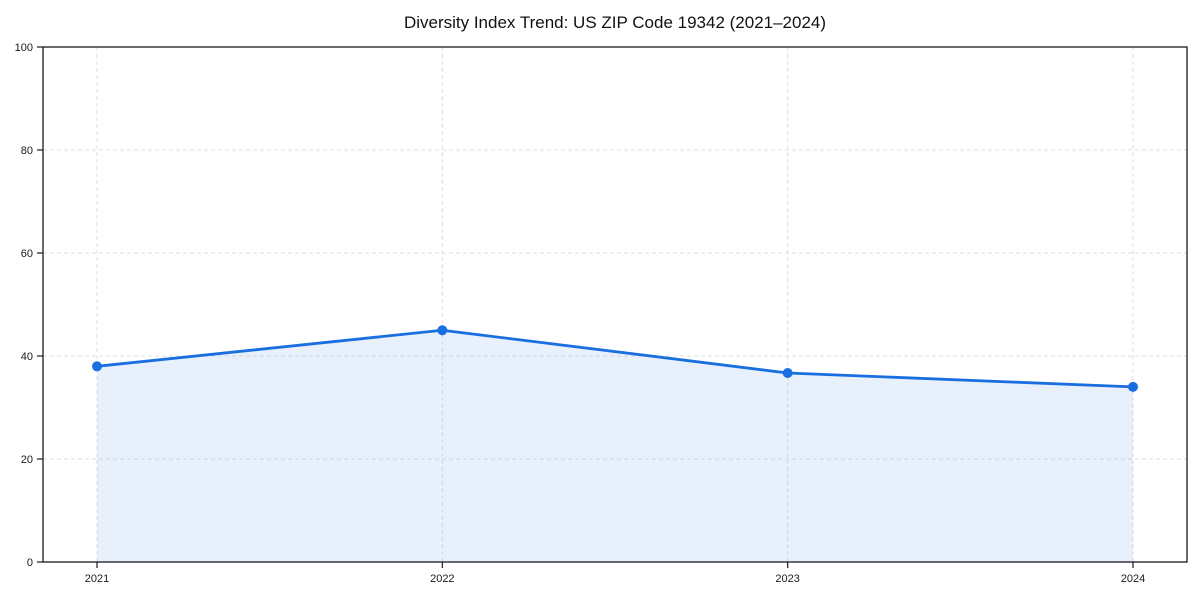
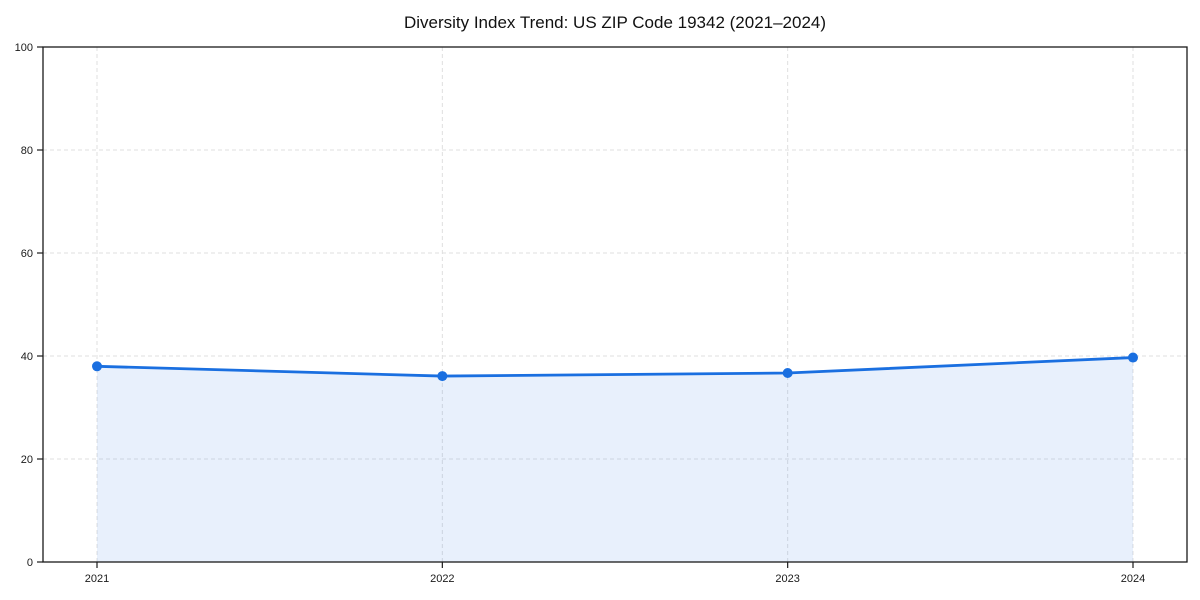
2022: 45 -> 36
2024: 34 -> 40
